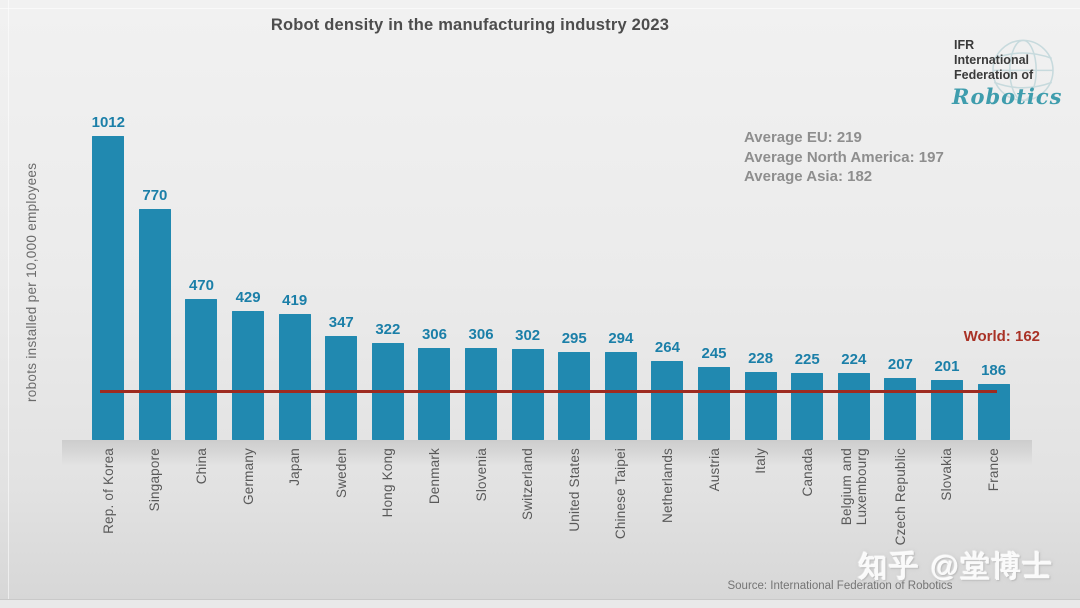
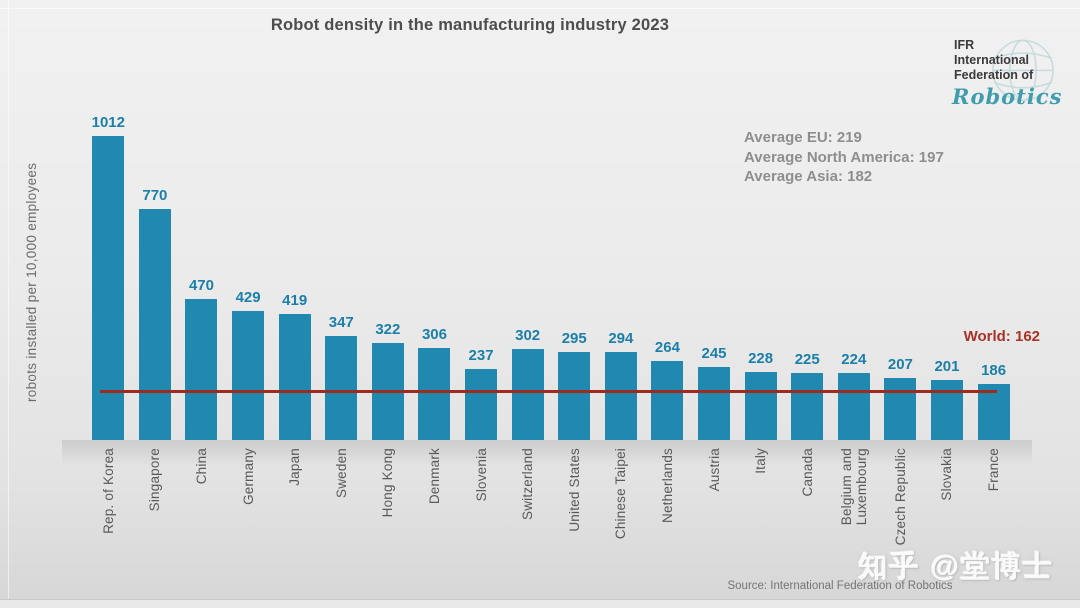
Slovenia: 306 -> 237
